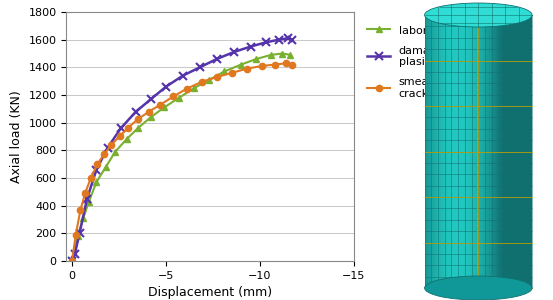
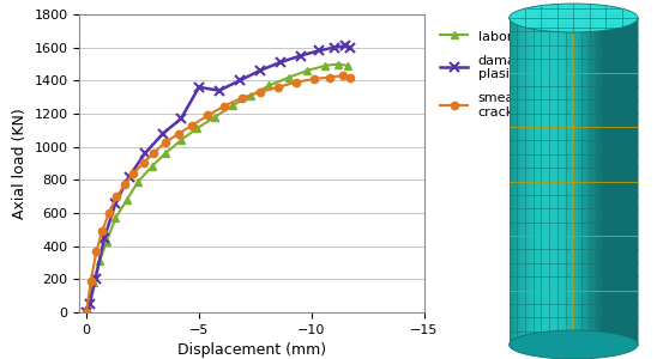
damage plasicity/−5: 1260 -> 1360
